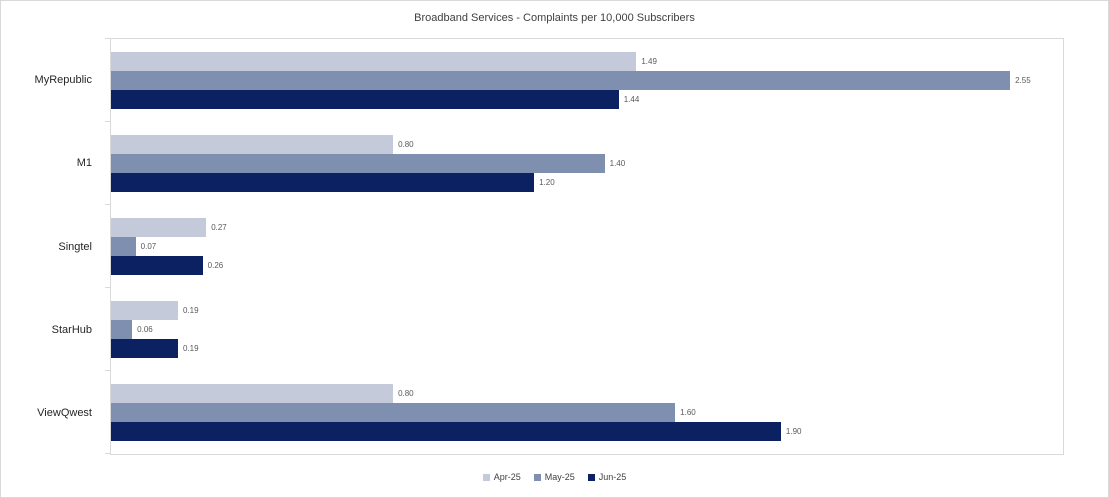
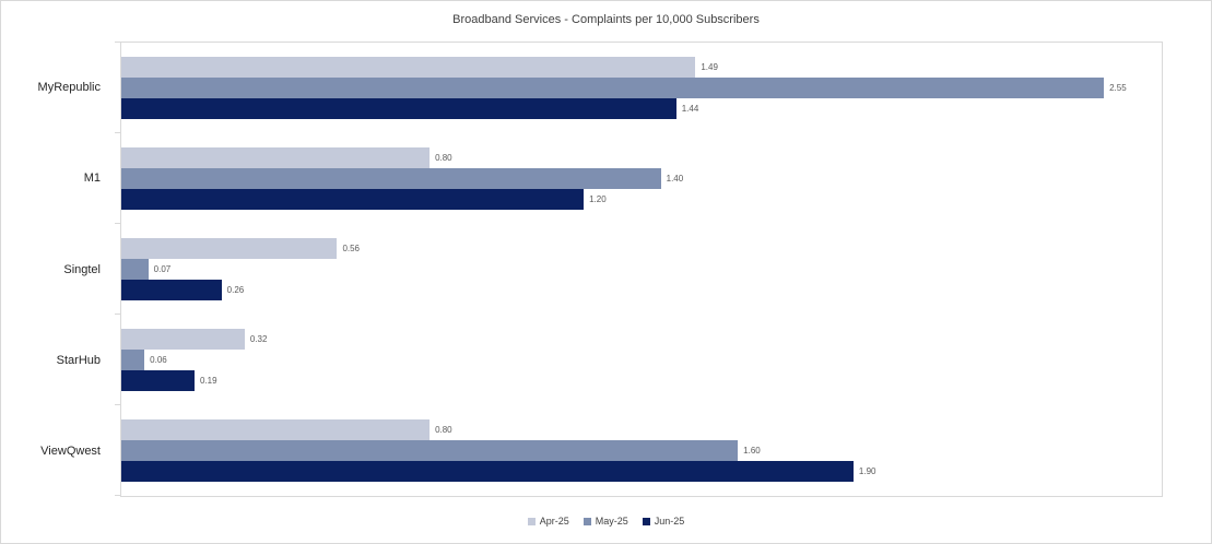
Apr-25/Singtel: 0.27 -> 0.56
Apr-25/StarHub: 0.19 -> 0.32
